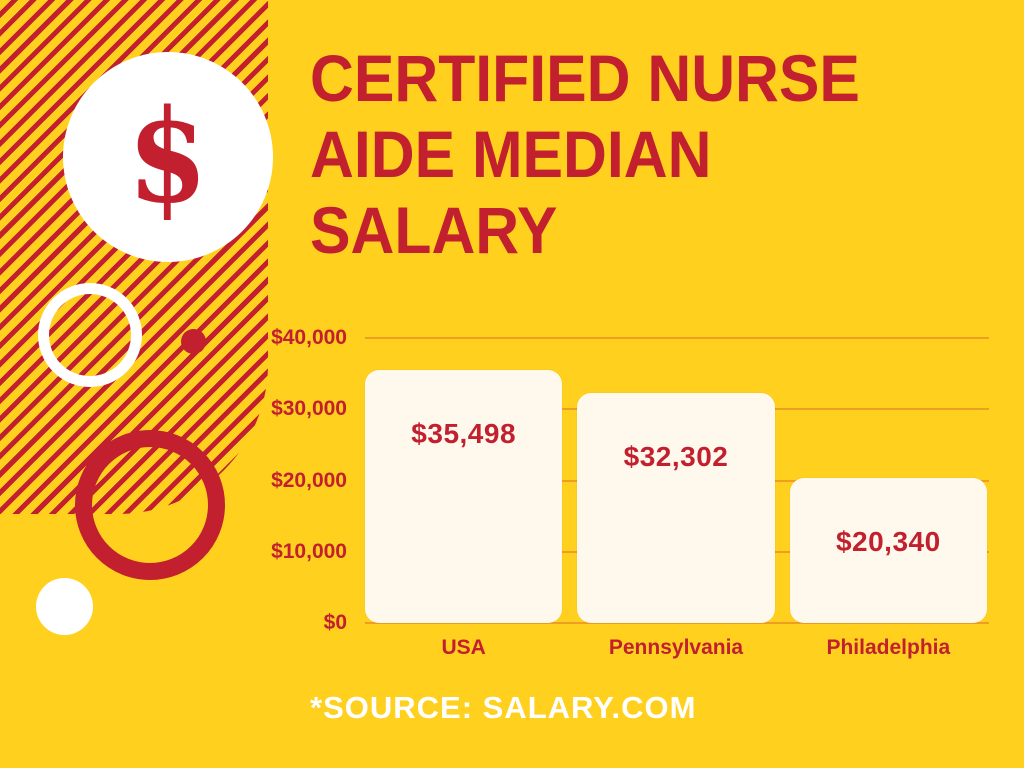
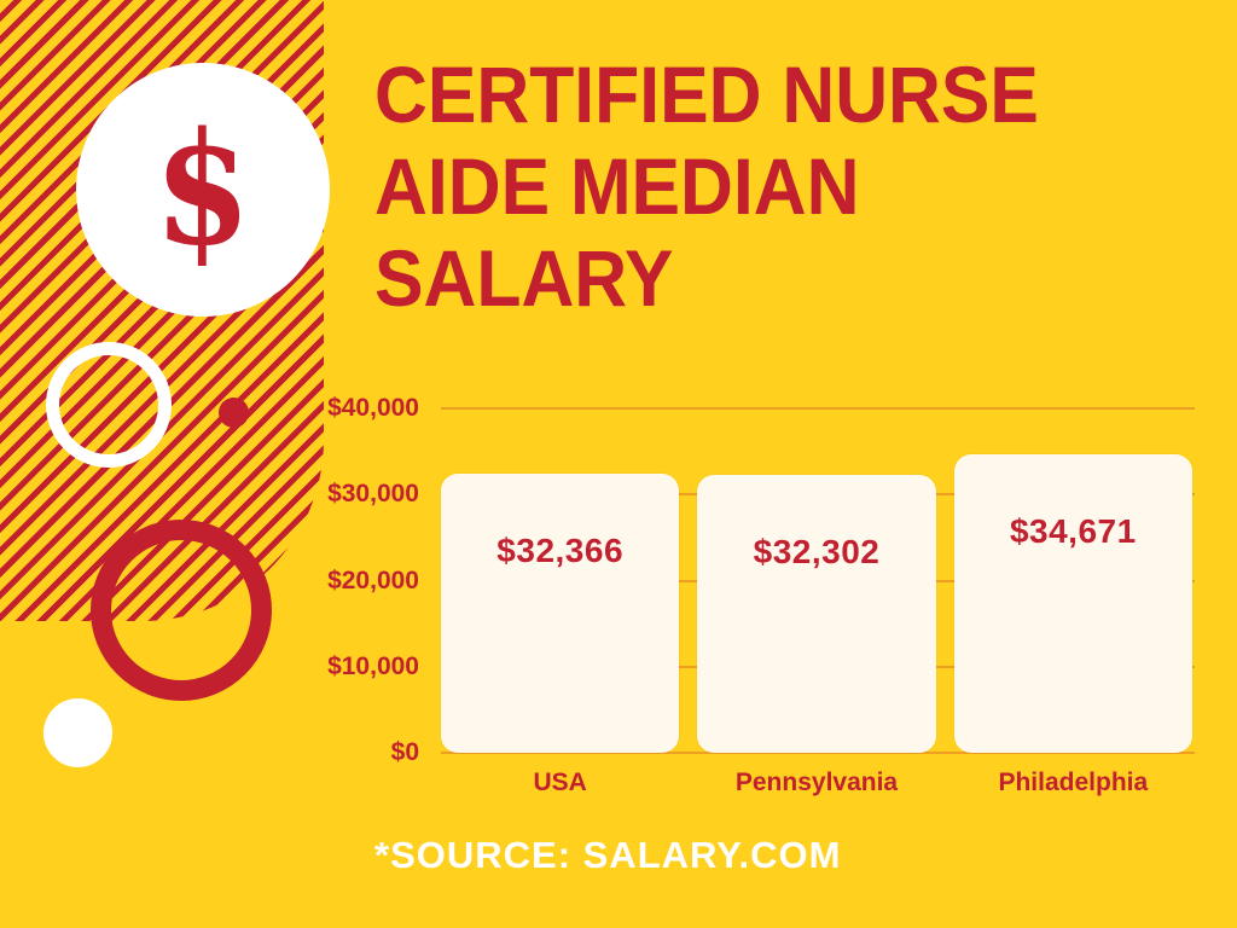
USA: $35,498 -> $32,366
Philadelphia: $20,340 -> $34,671
